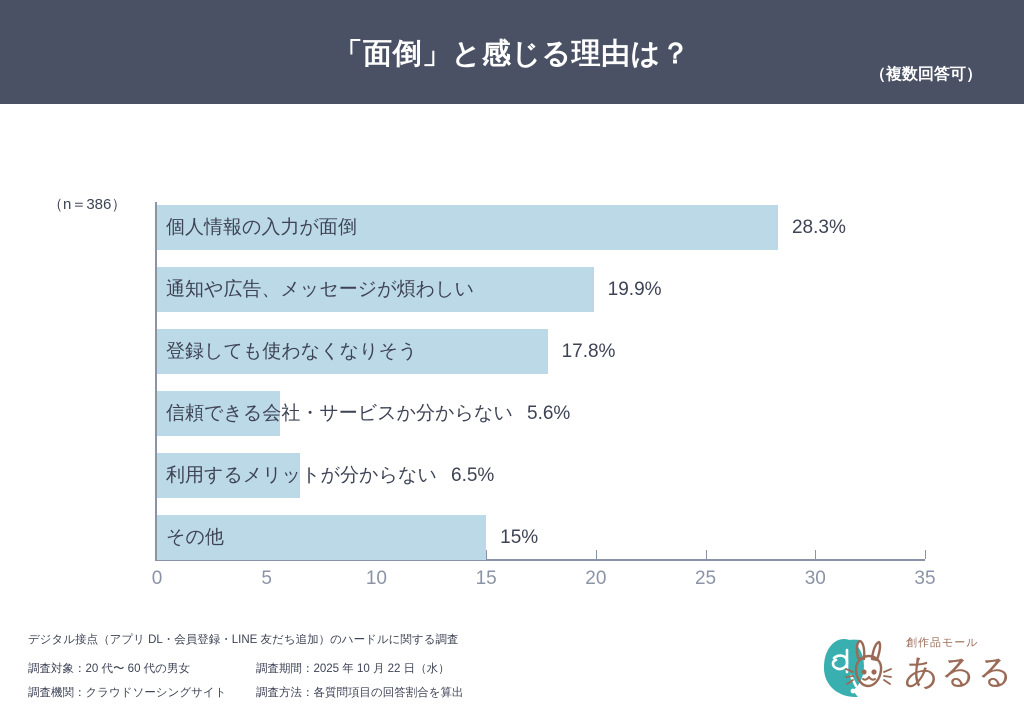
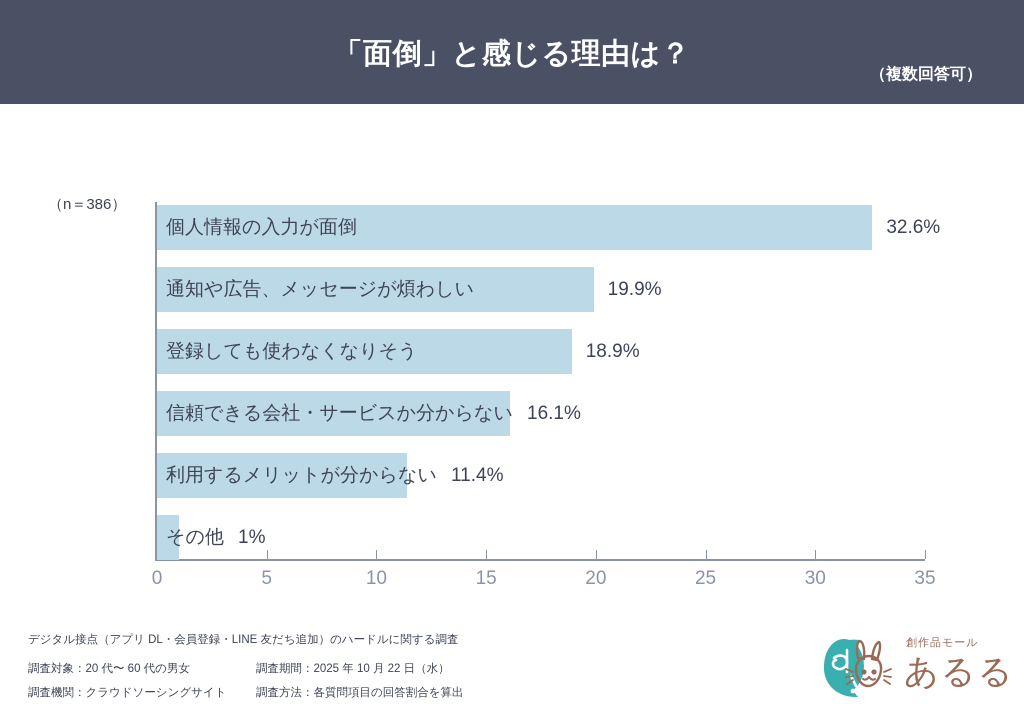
個人情報の入力が面倒: 28.3% -> 32.6%
登録しても使わなくなりそう: 17.8% -> 18.9%
信頼できる会社・サービスか分からない: 5.6% -> 16.1%
利用するメリットが分からない: 6.5% -> 11.4%
その他: 15% -> 1%
